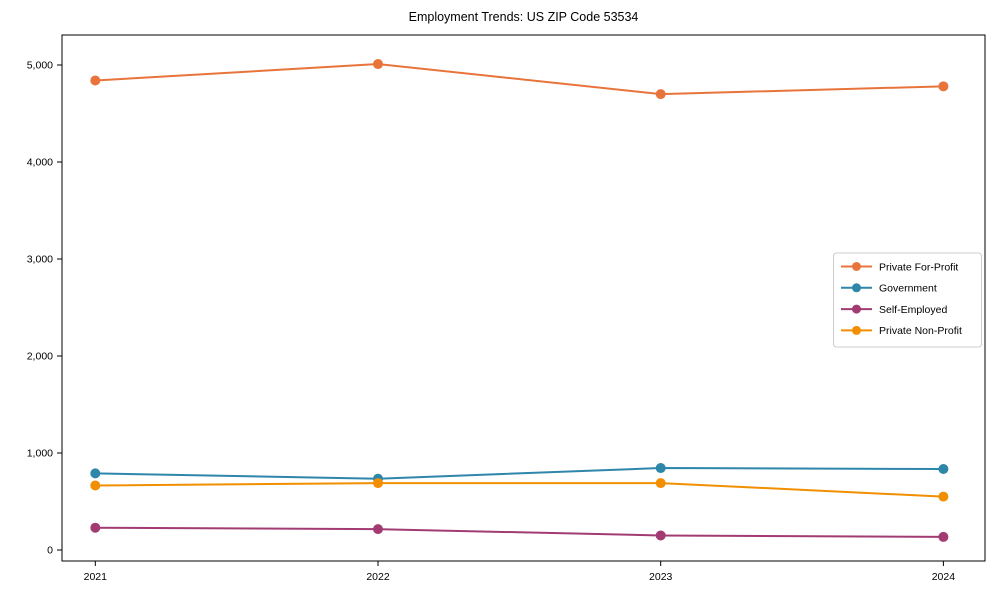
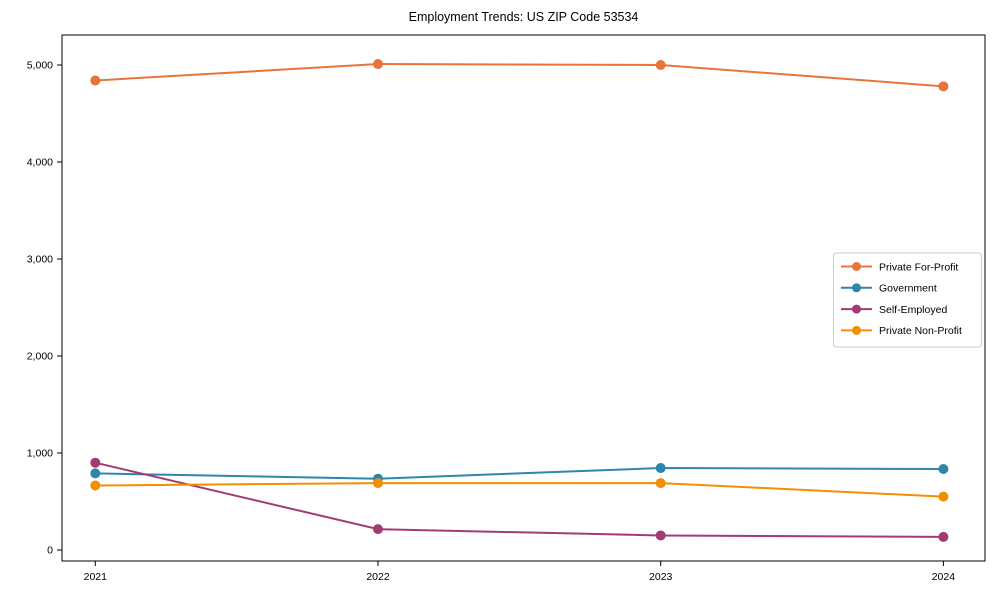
Self-Employed/2021: 200 -> 900
Private For-Profit/2023: 4700 -> 5000
